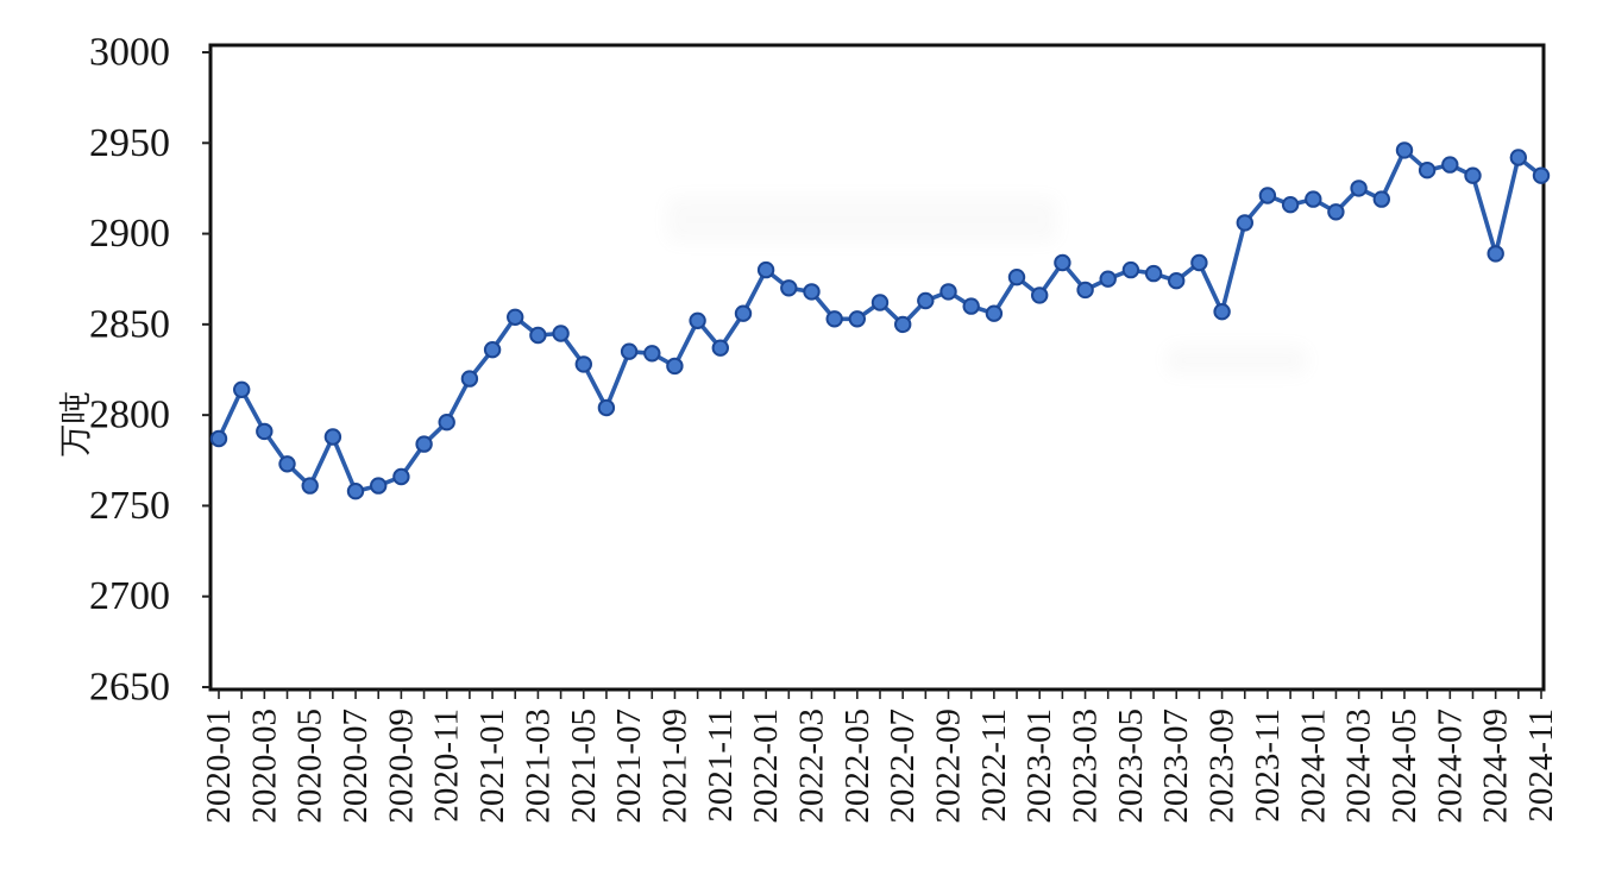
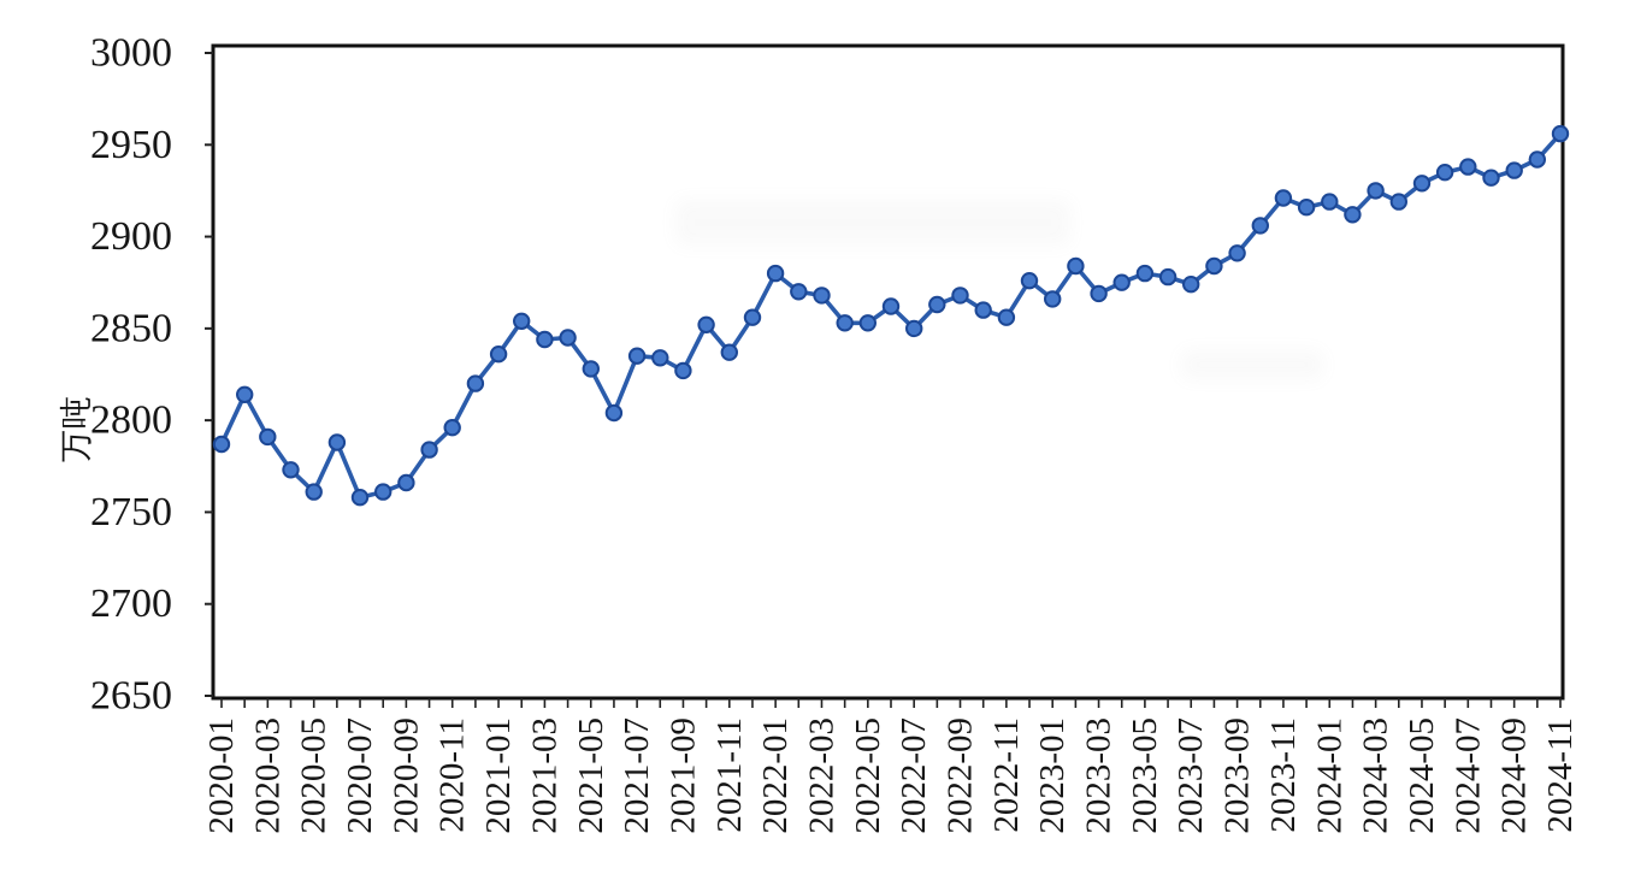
2023-09: 2857 -> 2891
2024-05: 2946 -> 2929
2024-09: 2889 -> 2936
2024-11: 2932 -> 2956
